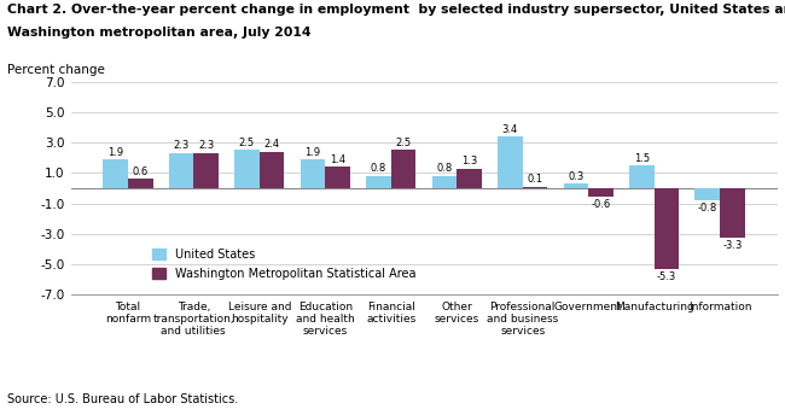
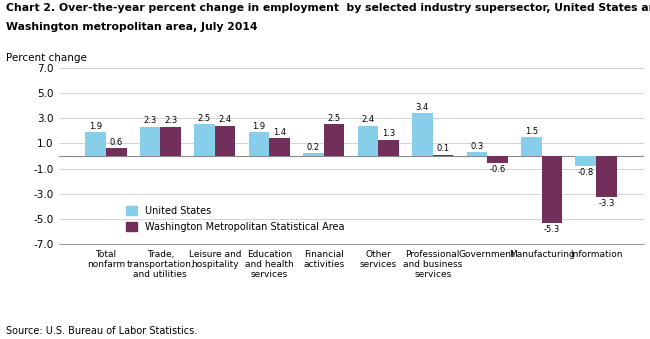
United States/Financial activities: 0.8 -> 0.2
United States/Other services: 0.8 -> 2.4
